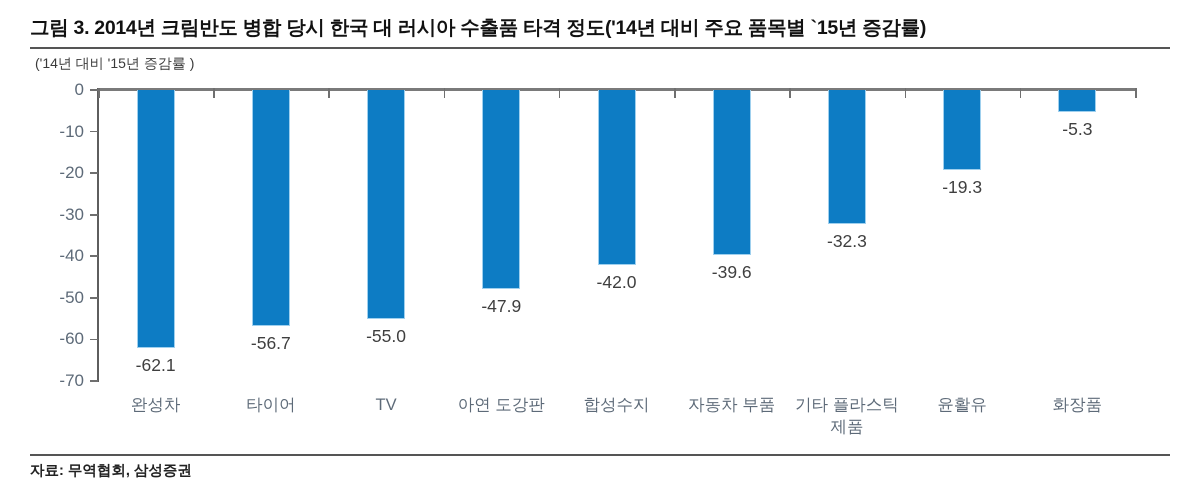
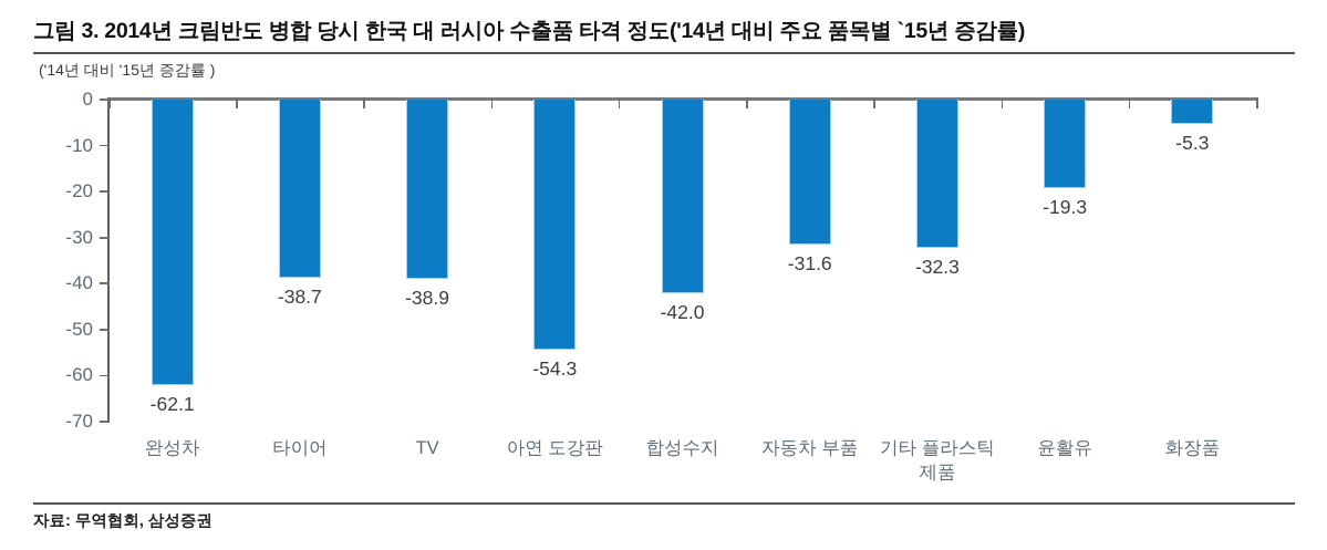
타이어: -56.7 -> -38.7
TV: -55.0 -> -38.9
아연 도강판: -47.9 -> -54.3
자동차 부품: -39.6 -> -31.6
